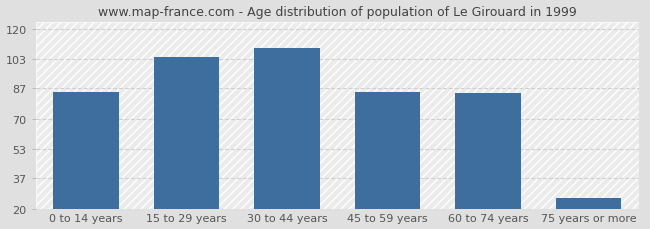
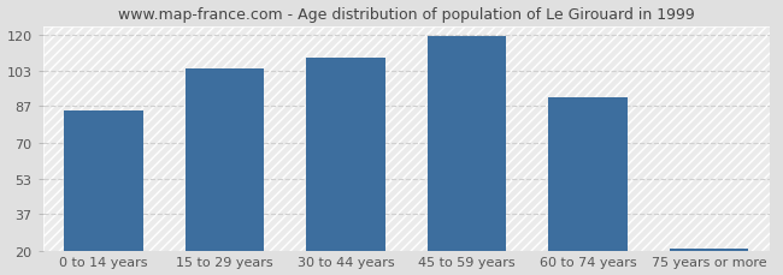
45 to 59 years: 85 -> 119
60 to 74 years: 84 -> 91
75 years or more: 26 -> 21
